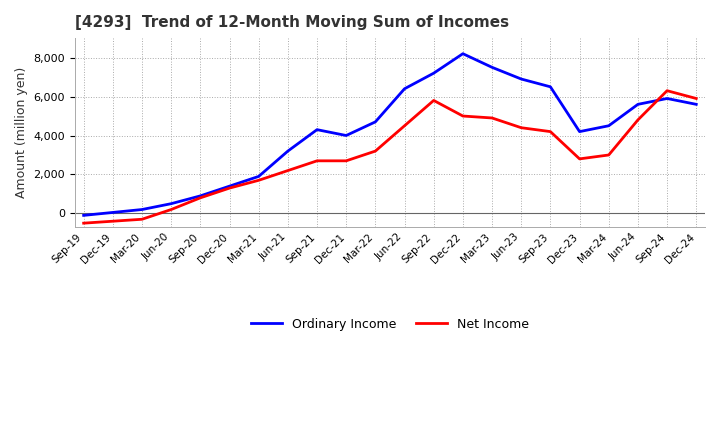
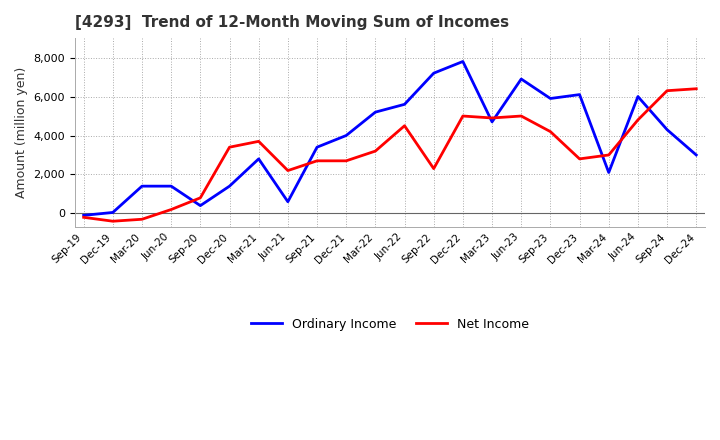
Net Income/Sep-19: -500 -> -200
Ordinary Income/Mar-20: 200 -> 1,400
Ordinary Income/Jun-20: 500 -> 1,400
Ordinary Income/Sep-20: 900 -> 400
Net Income/Dec-20: 1,300 -> 3,400
Ordinary Income/Mar-21: 1,900 -> 2,800
Net Income/Mar-21: 1,700 -> 3,700
Ordinary Income/Jun-21: 3,200 -> 600
Ordinary Income/Sep-21: 4,300 -> 3,400
Ordinary Income/Mar-22: 4,700 -> 5,200
Ordinary Income/Jun-22: 6,400 -> 5,600
Net Income/Sep-22: 5,800 -> 2,300
Ordinary Income/Dec-22: 8,200 -> 7,800
Ordinary Income/Mar-23: 7,500 -> 4,700
Net Income/Jun-23: 4,400 -> 5,000
Ordinary Income/Sep-23: 6,500 -> 5,900
Ordinary Income/Dec-23: 4,200 -> 6,100
Ordinary Income/Mar-24: 4,500 -> 2,100
Ordinary Income/Jun-24: 5,600 -> 6,000
Ordinary Income/Sep-24: 5,900 -> 4,300
Ordinary Income/Dec-24: 5,600 -> 3,000
Net Income/Dec-24: 5,900 -> 6,400
